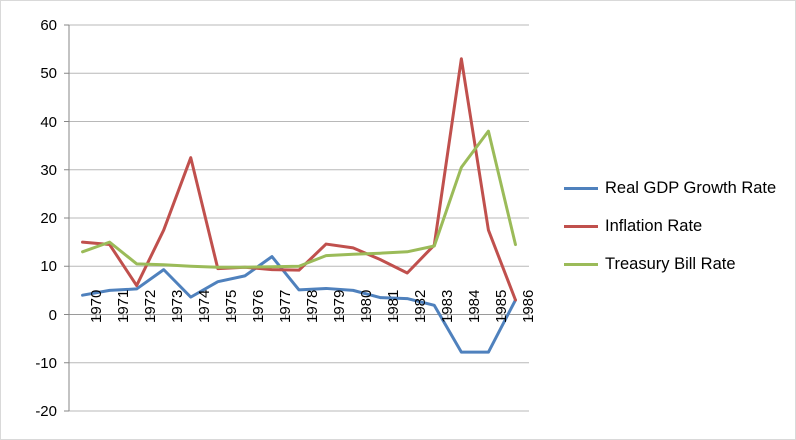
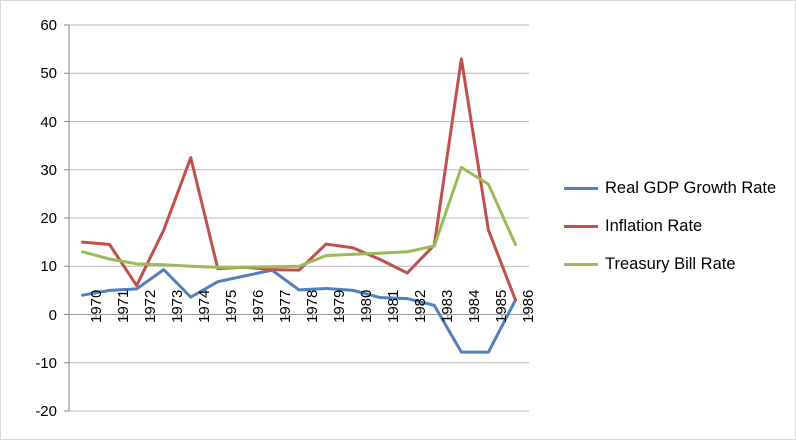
Treasury Bill Rate/1971: 15 -> 12
Real GDP Growth Rate/1977: 12 -> 9
Treasury Bill Rate/1985: 38 -> 27
